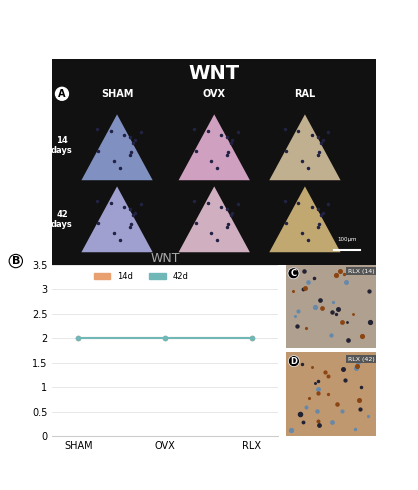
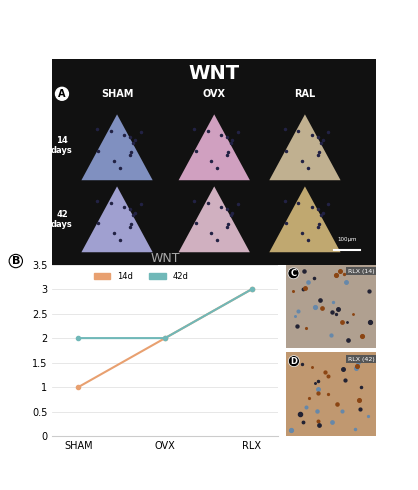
14d/SHAM: 2 -> 1
14d/RLX: 2 -> 3
42d/RLX: 2 -> 3
